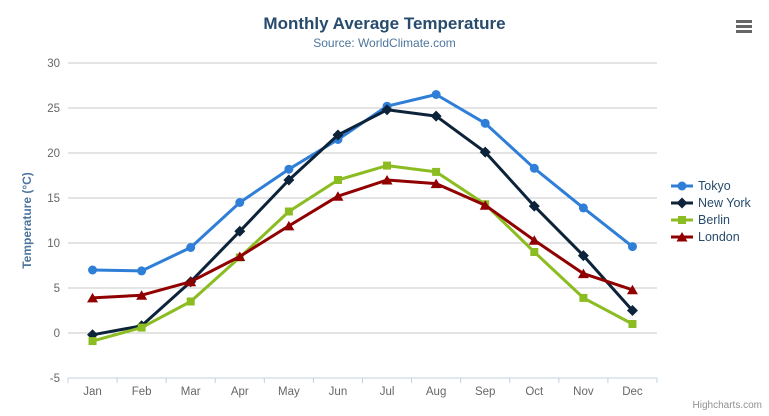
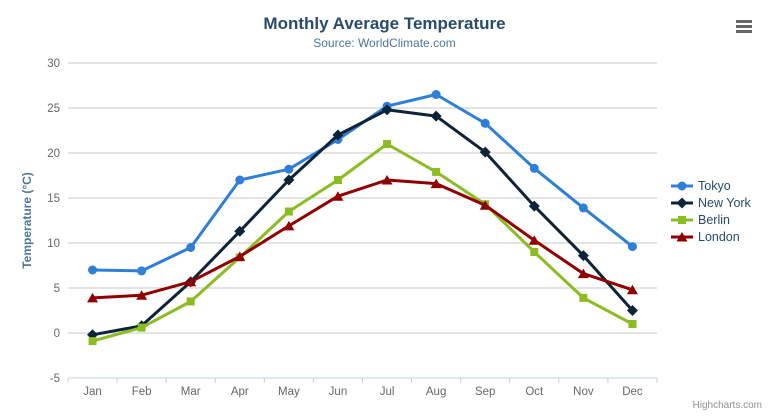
Tokyo/Apr: 14 -> 17
Berlin/Jul: 19 -> 21
